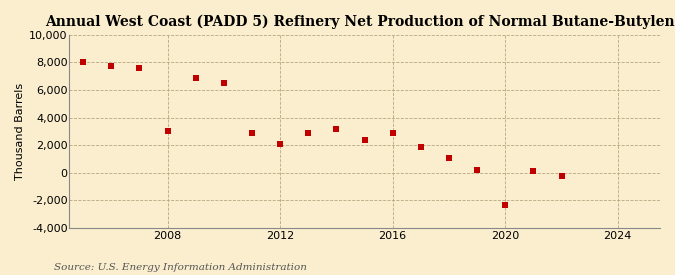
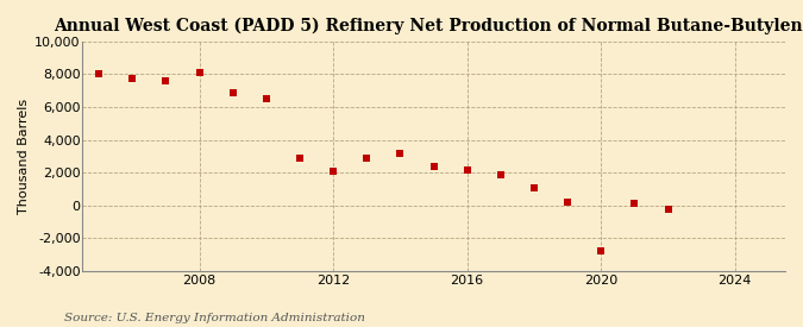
2008: 3,000 -> 8,100
2016: 2,900 -> 2,200
2020: -2,300 -> -2,800
